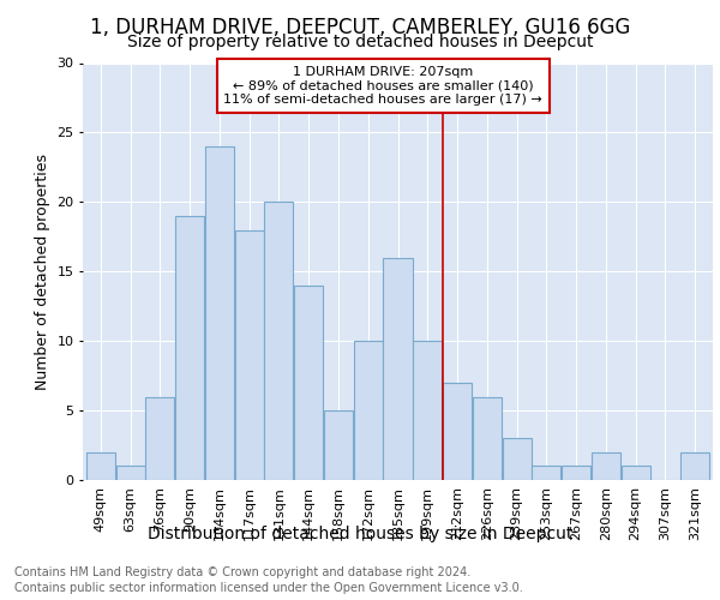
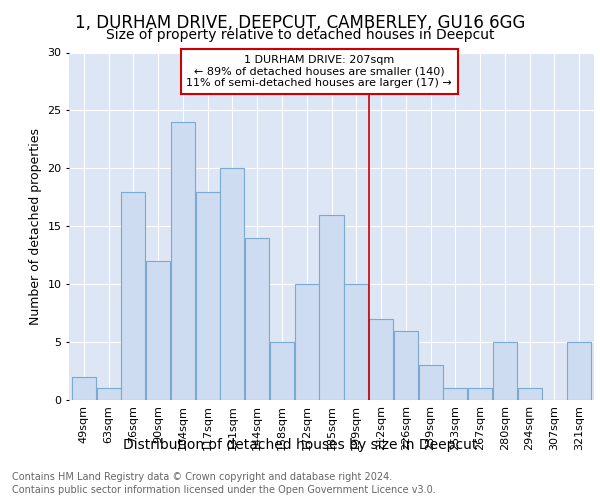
76sqm: 6 -> 18
90sqm: 19 -> 12
280sqm: 2 -> 5
321sqm: 2 -> 5
